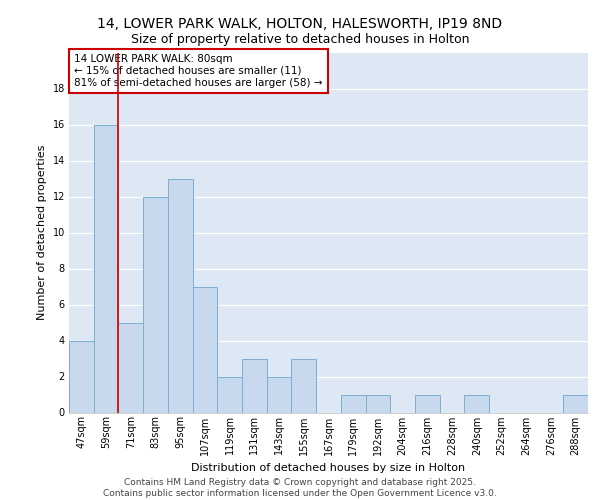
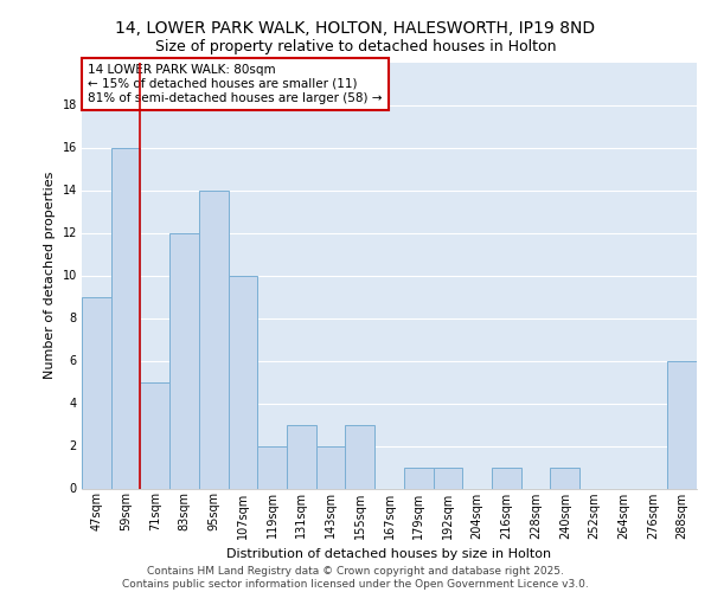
47sqm: 4 -> 9
95sqm: 13 -> 14
107sqm: 7 -> 10
288sqm: 1 -> 6
